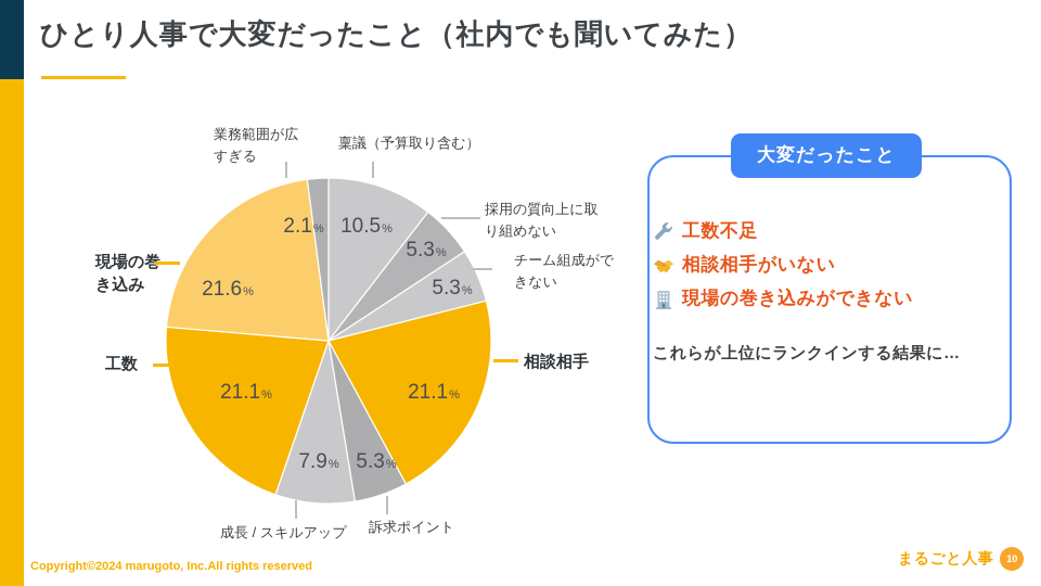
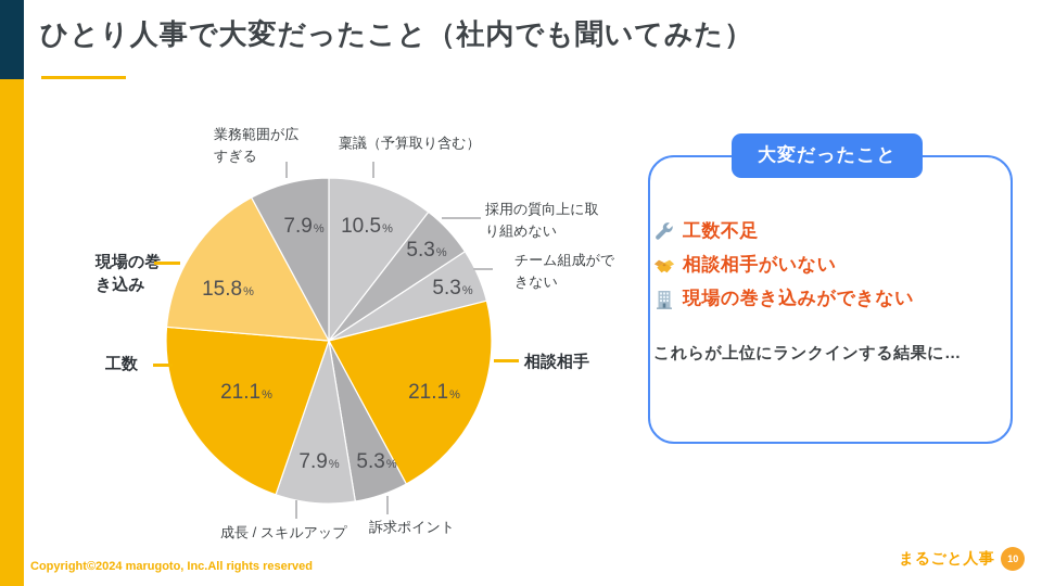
現場の巻き込み: 21.6 -> 15.8
業務範囲が広すぎる: 2.1 -> 7.9
